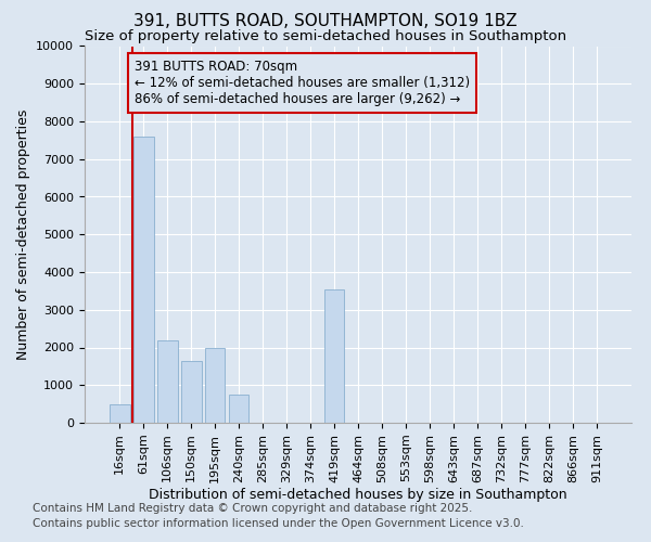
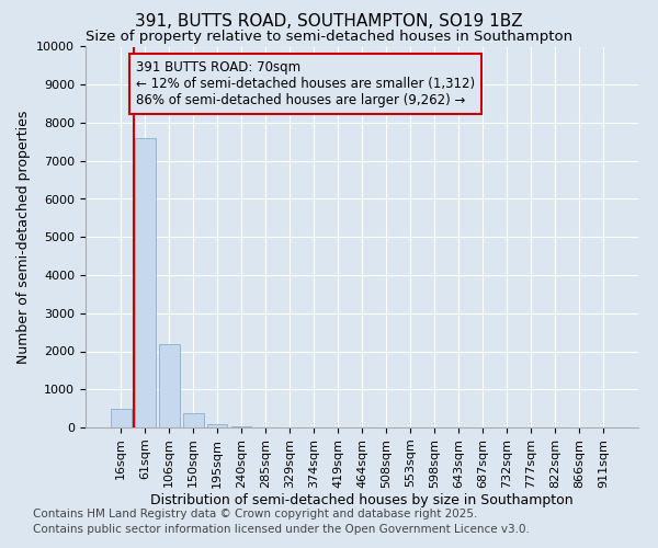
150sqm: 1650 -> 380
195sqm: 2000 -> 100
240sqm: 750 -> 20
419sqm: 3550 -> 0
